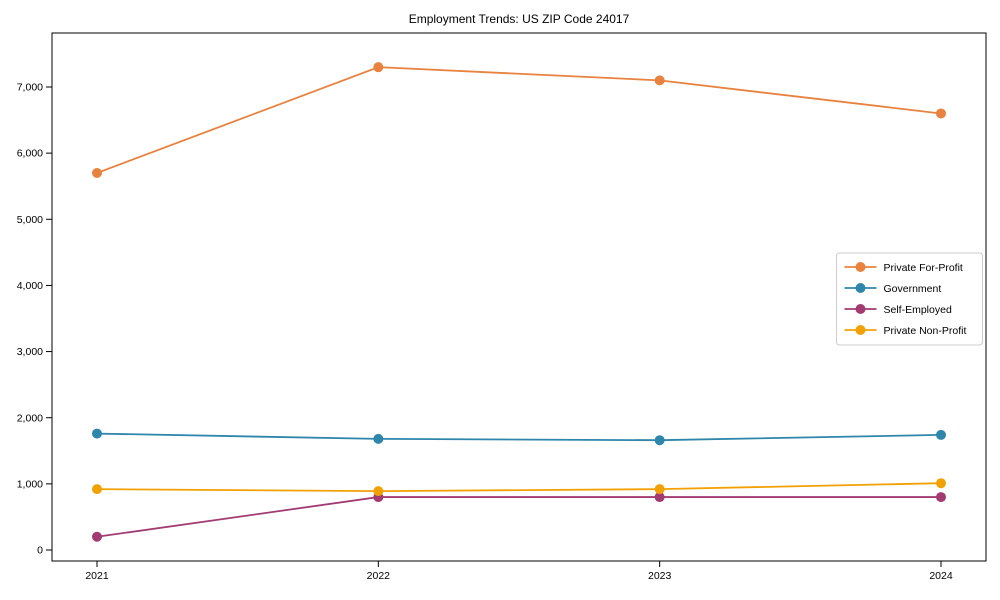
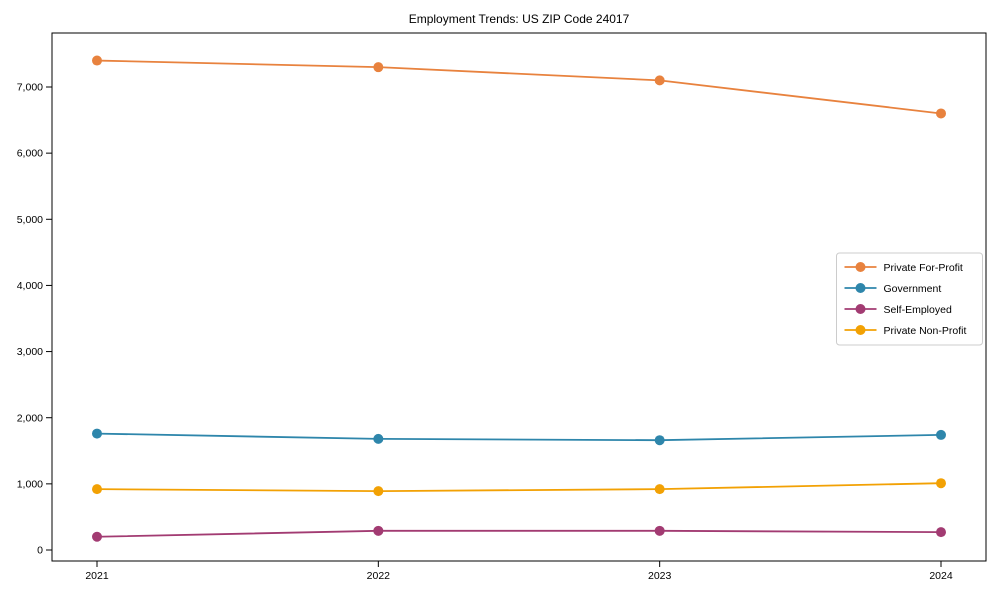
Private For-Profit/2021: 5700 -> 7400
Self-Employed/2022: 800 -> 300
Self-Employed/2023: 800 -> 300
Self-Employed/2024: 800 -> 300
